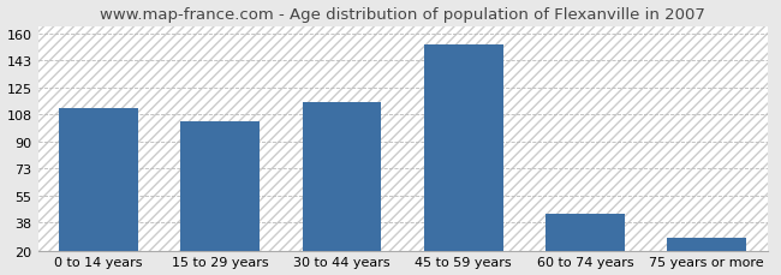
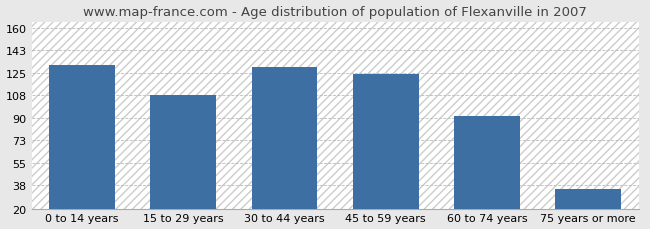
0 to 14 years: 112 -> 131
15 to 29 years: 103 -> 108
30 to 44 years: 116 -> 130
45 to 59 years: 153 -> 124
60 to 74 years: 44 -> 92
75 years or more: 28 -> 35
